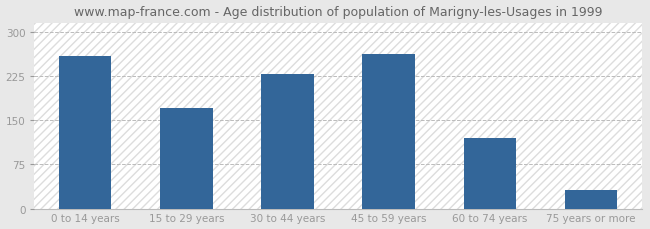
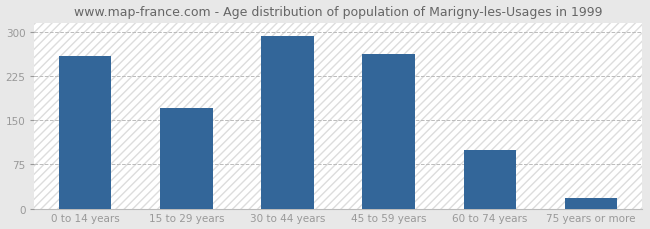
30 to 44 years: 228 -> 293
60 to 74 years: 120 -> 100
75 years or more: 32 -> 18
